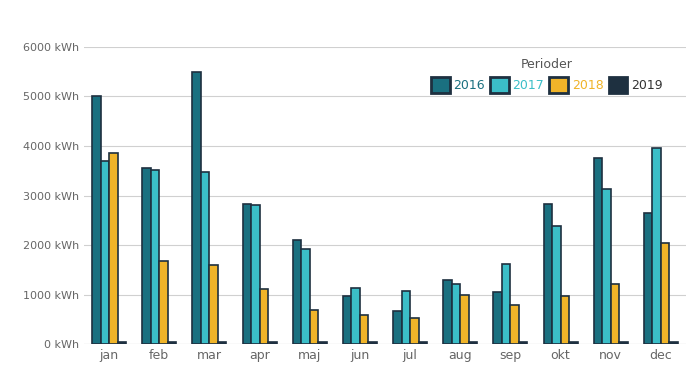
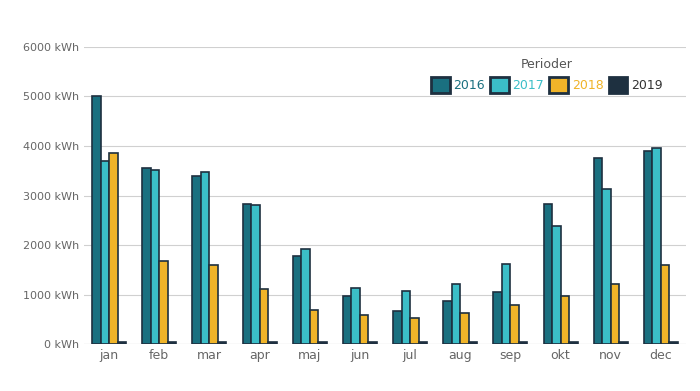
2016/mar: 5500 kWh -> 3400 kWh
2016/maj: 2100 kWh -> 1780 kWh
2016/aug: 1300 kWh -> 870 kWh
2018/aug: 1000 kWh -> 630 kWh
2016/dec: 2650 kWh -> 3900 kWh
2018/dec: 2050 kWh -> 1600 kWh
